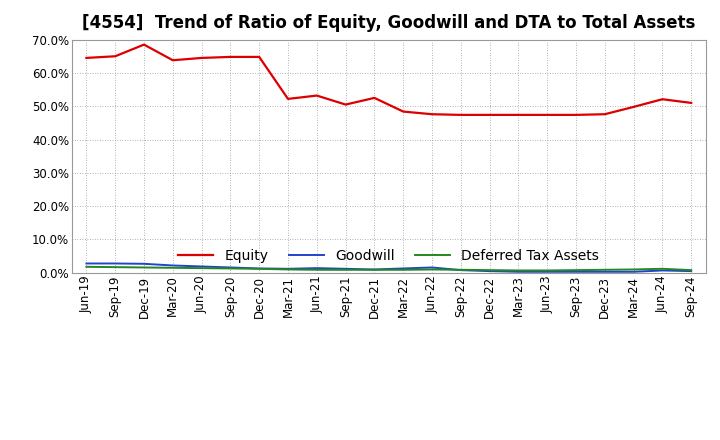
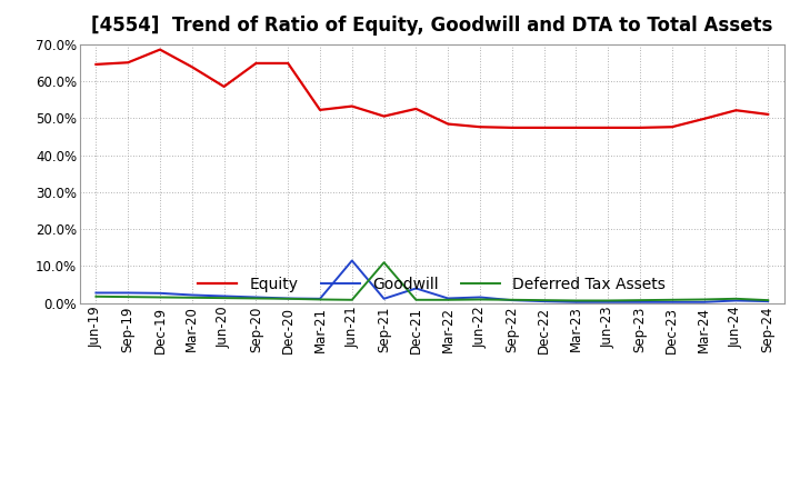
Equity/Jun-20: 64.5% -> 58.5%
Goodwill/Jun-21: 1.4% -> 11.5%
Deferred Tax Assets/Sep-21: 0.9% -> 11.0%
Goodwill/Dec-21: 1.0% -> 4.0%
